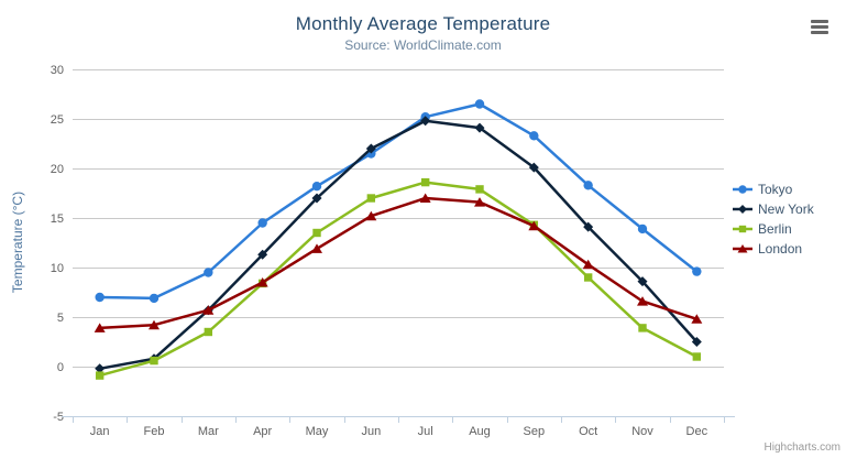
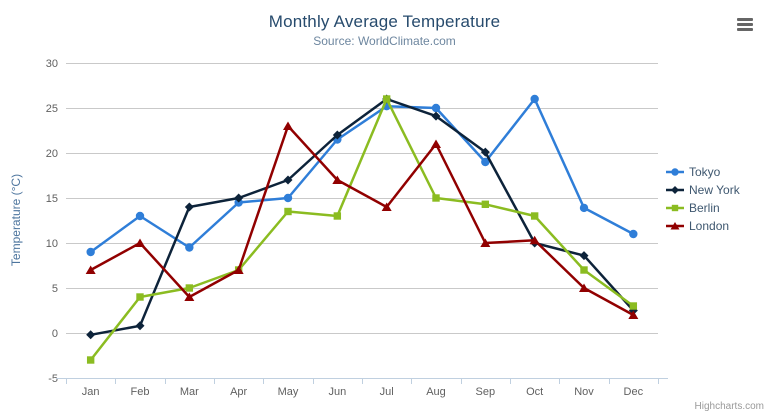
Tokyo/Jan: 7 -> 9
Berlin/Jan: -1 -> -3
London/Jan: 4 -> 7
Tokyo/Feb: 7 -> 13
Berlin/Feb: 1 -> 4
London/Feb: 4 -> 10
New York/Mar: 6 -> 14
Berlin/Mar: 4 -> 5
London/Mar: 6 -> 4
New York/Apr: 11 -> 15
Berlin/Apr: 8 -> 7
London/Apr: 8 -> 7
Tokyo/May: 18 -> 15
London/May: 12 -> 23
Berlin/Jun: 17 -> 13
London/Jun: 15 -> 17
New York/Jul: 25 -> 26
Berlin/Jul: 19 -> 26
London/Jul: 17 -> 14
Tokyo/Aug: 26 -> 25
Berlin/Aug: 18 -> 15
London/Aug: 17 -> 21
Tokyo/Sep: 23 -> 19
London/Sep: 14 -> 10
Tokyo/Oct: 18 -> 26
New York/Oct: 14 -> 10
Berlin/Oct: 9 -> 13
Berlin/Nov: 4 -> 7
London/Nov: 7 -> 5
Tokyo/Dec: 10 -> 11
Berlin/Dec: 1 -> 3
London/Dec: 5 -> 2
